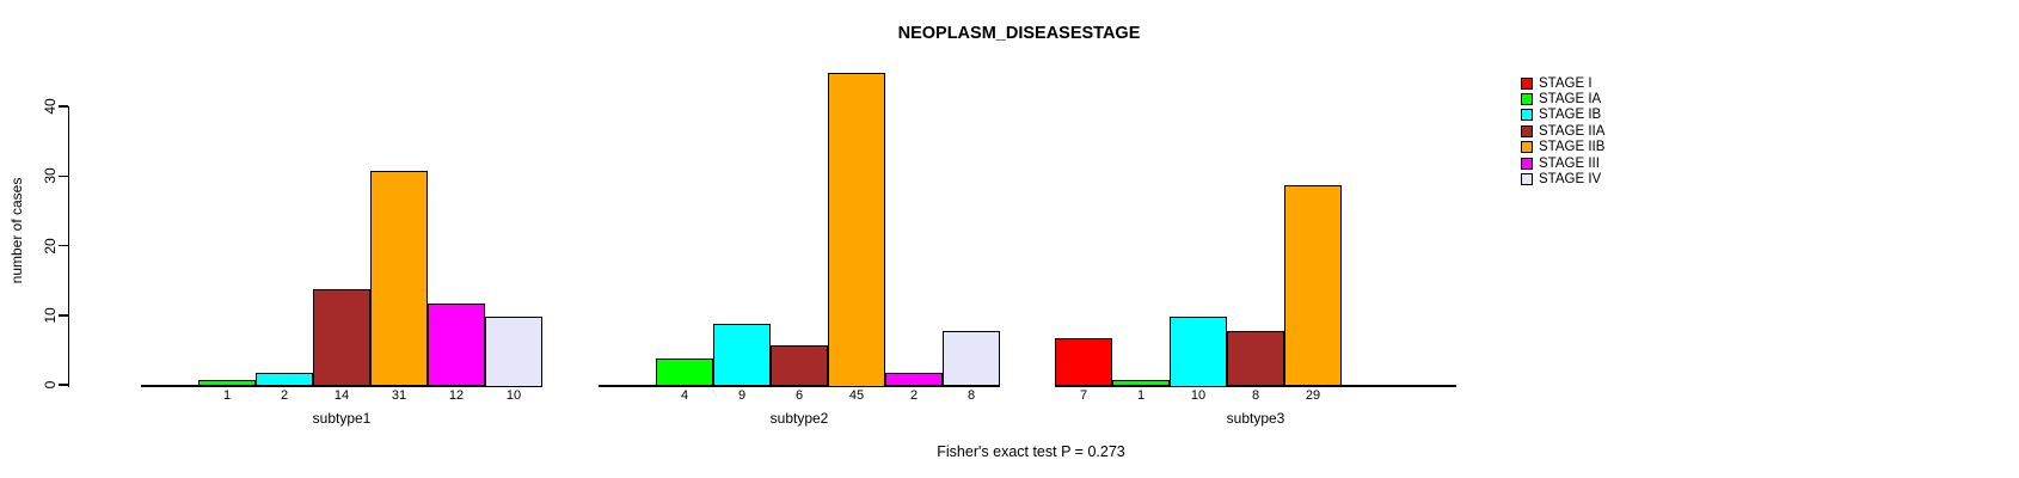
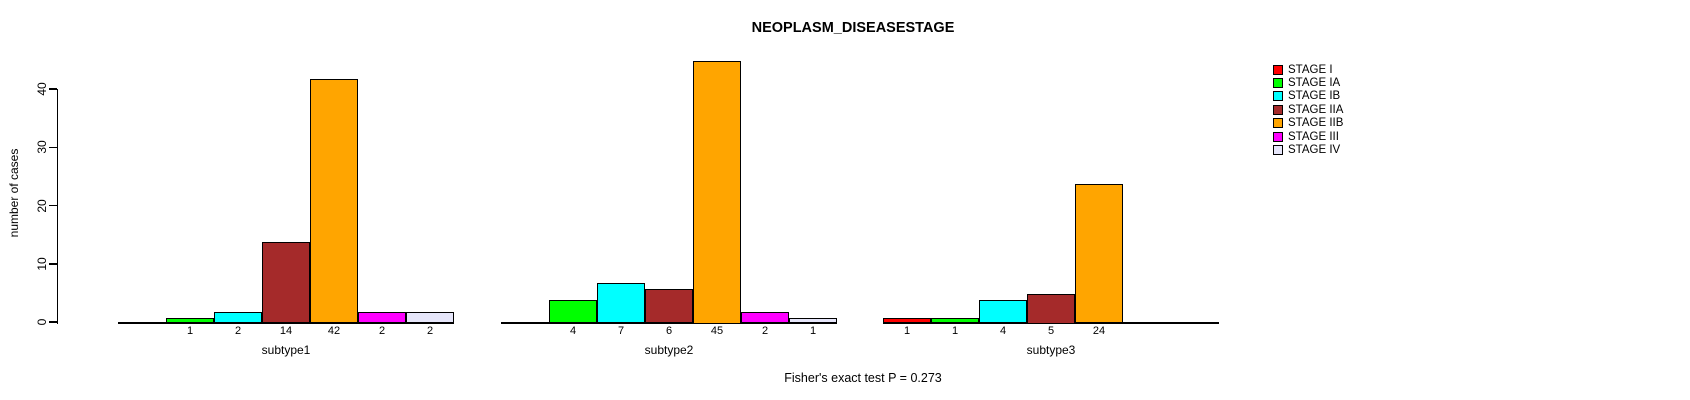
STAGE IIB/subtype1: 31 -> 42
STAGE III/subtype1: 12 -> 2
STAGE IV/subtype1: 10 -> 2
STAGE IB/subtype2: 9 -> 7
STAGE IV/subtype2: 8 -> 1
STAGE I/subtype3: 7 -> 1
STAGE IB/subtype3: 10 -> 4
STAGE IIA/subtype3: 8 -> 5
STAGE IIB/subtype3: 29 -> 24
